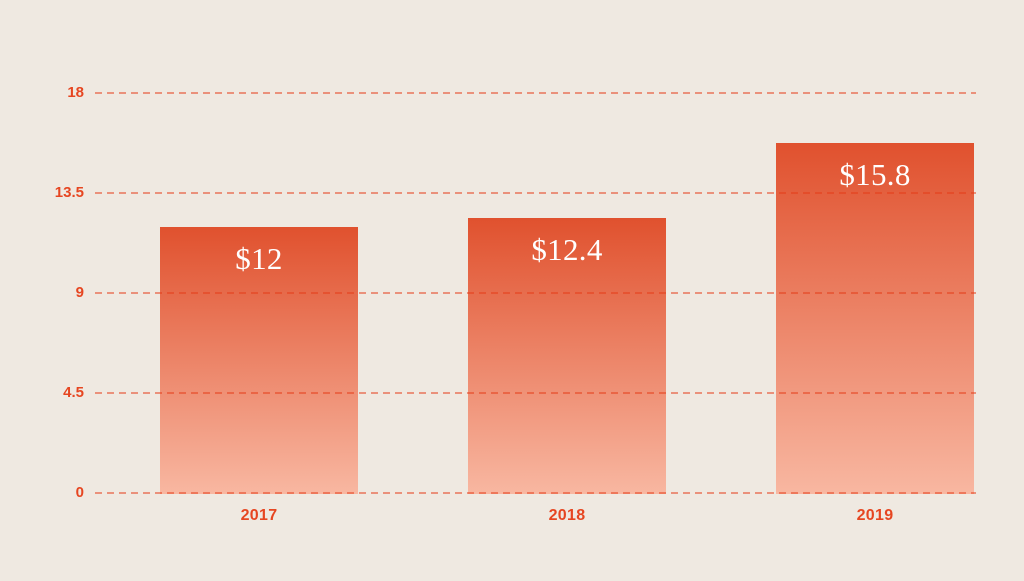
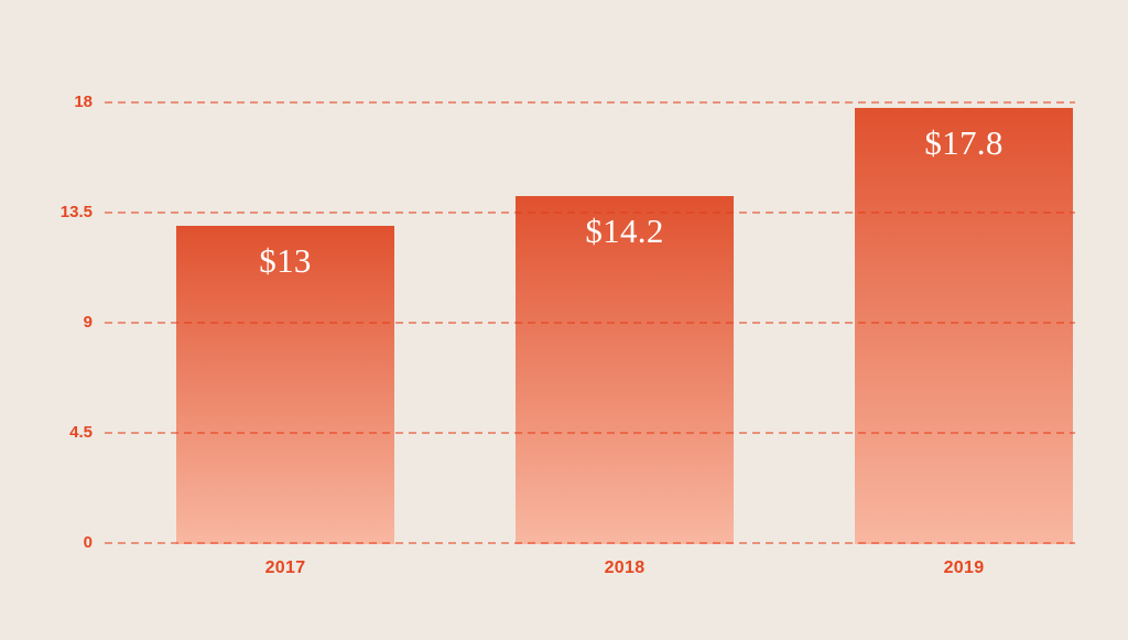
2017: $12 -> $13
2018: $12.4 -> $14.2
2019: $15.8 -> $17.8
